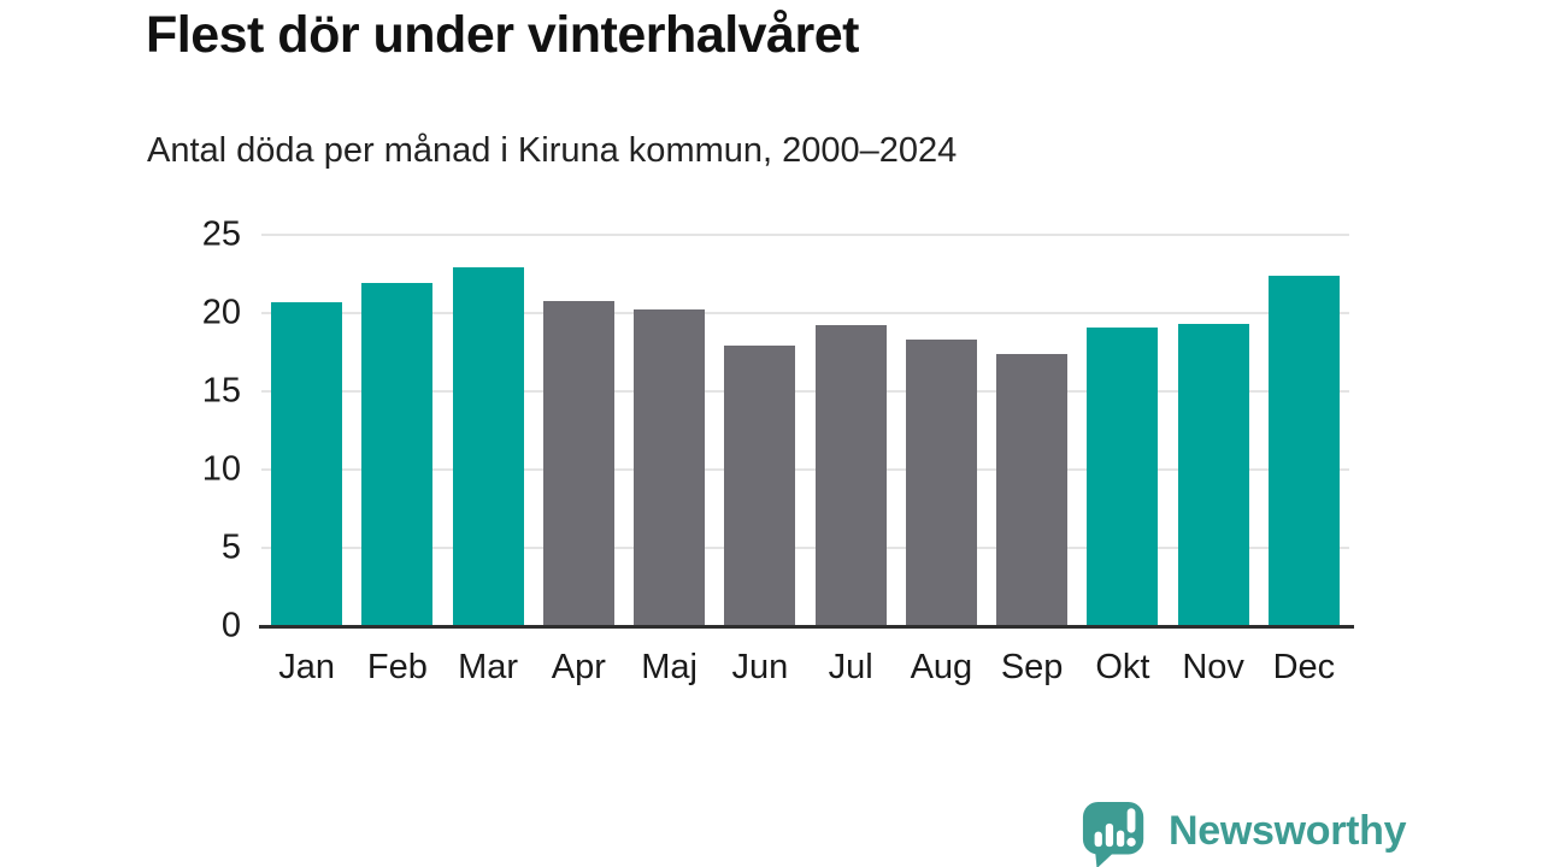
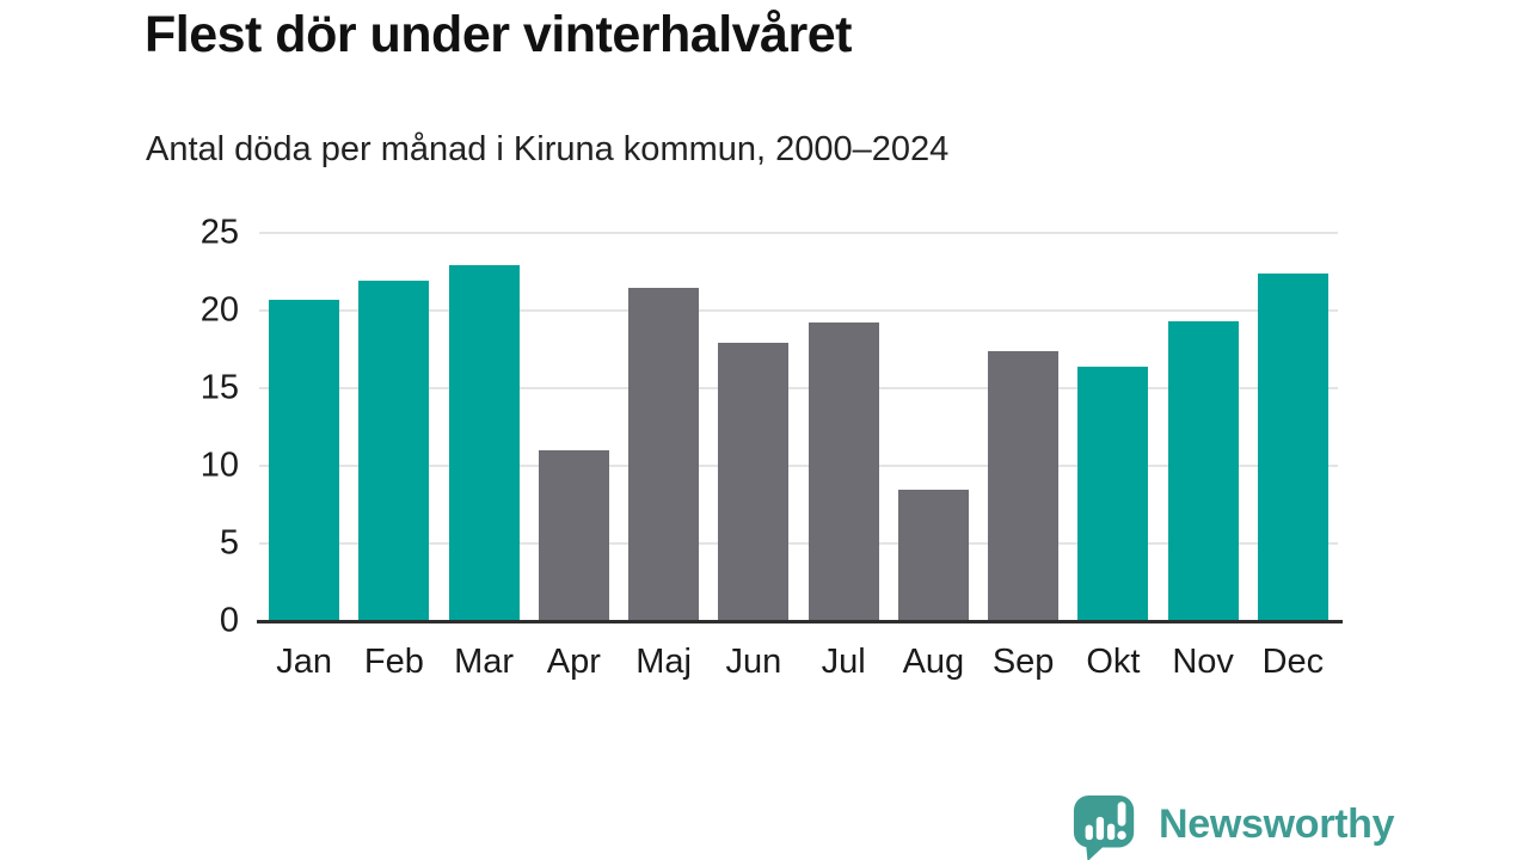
Apr: 20.8 -> 11.0
Maj: 20.2 -> 21.5
Aug: 18.3 -> 8.5
Okt: 19.1 -> 16.4
